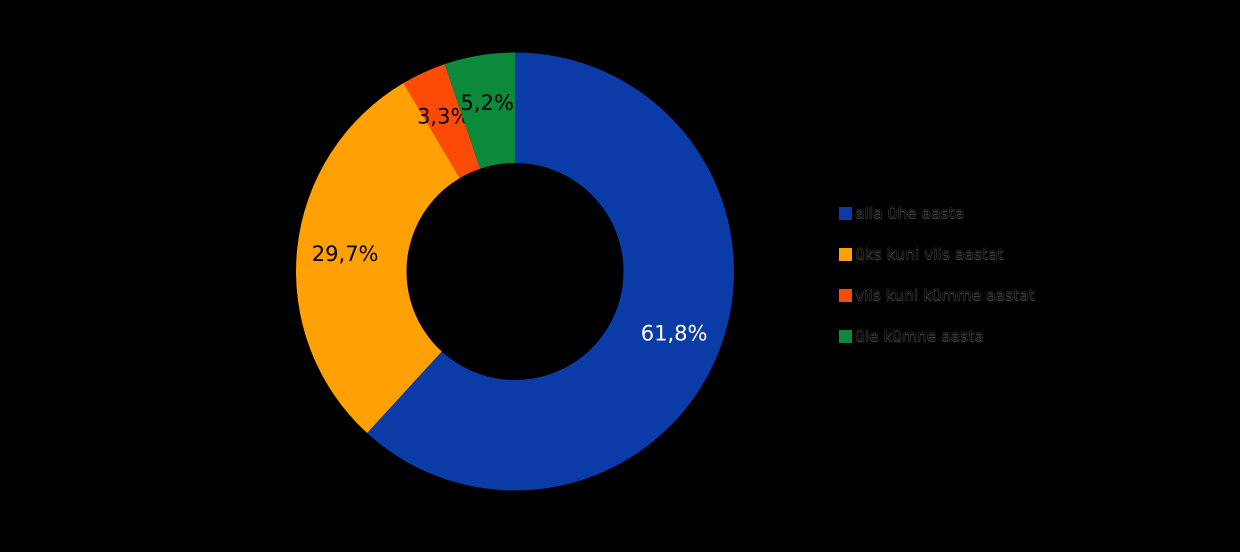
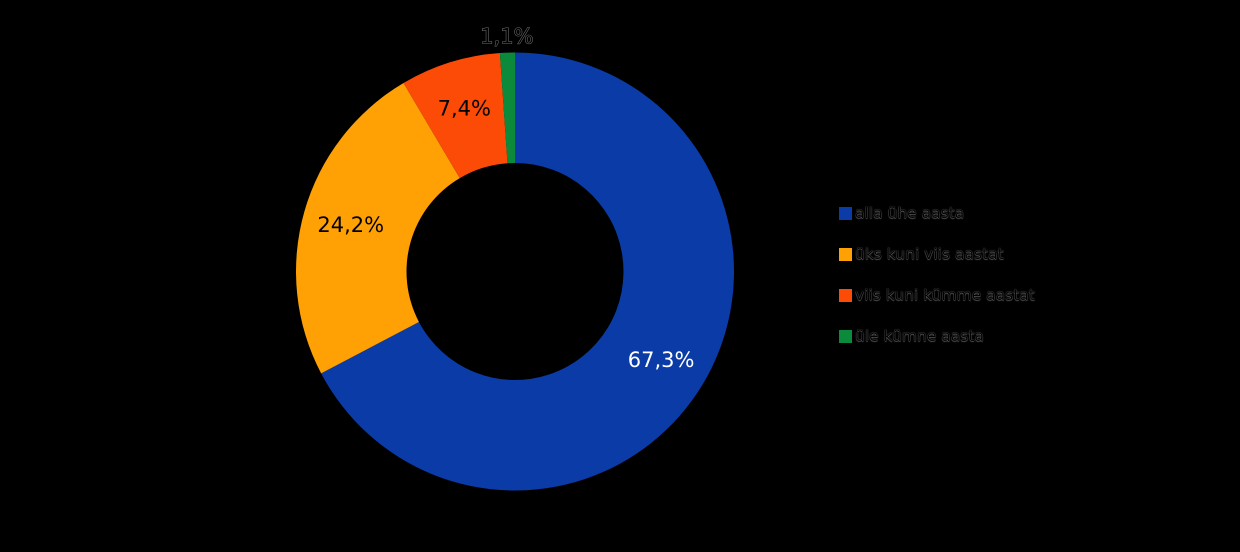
alla ühe aasta: 61,8% -> 67,3%
üks kuni viis aastat: 29,7% -> 24,2%
viis kuni kümme aastat: 3,3% -> 7,4%
üle kümne aasta: 5,2% -> 1,1%
